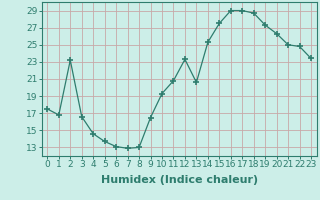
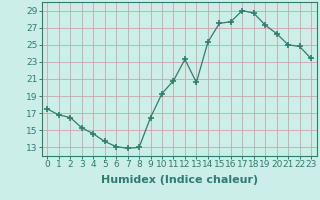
2: 23.2 -> 16.5
3: 16.6 -> 15.3
16: 29.0 -> 27.7
